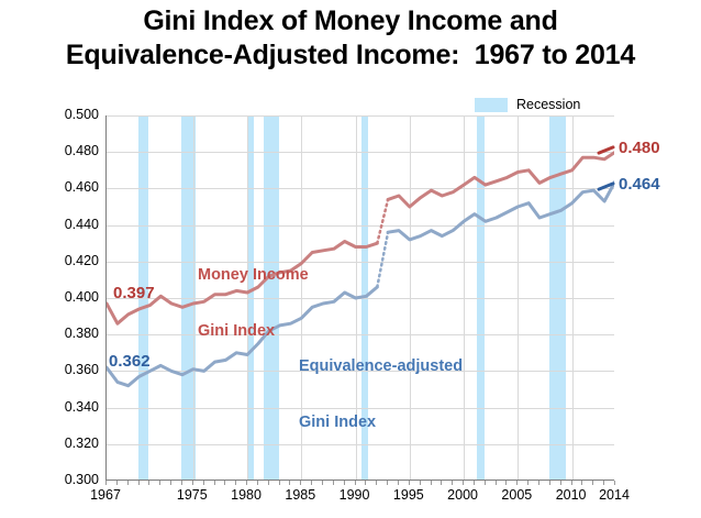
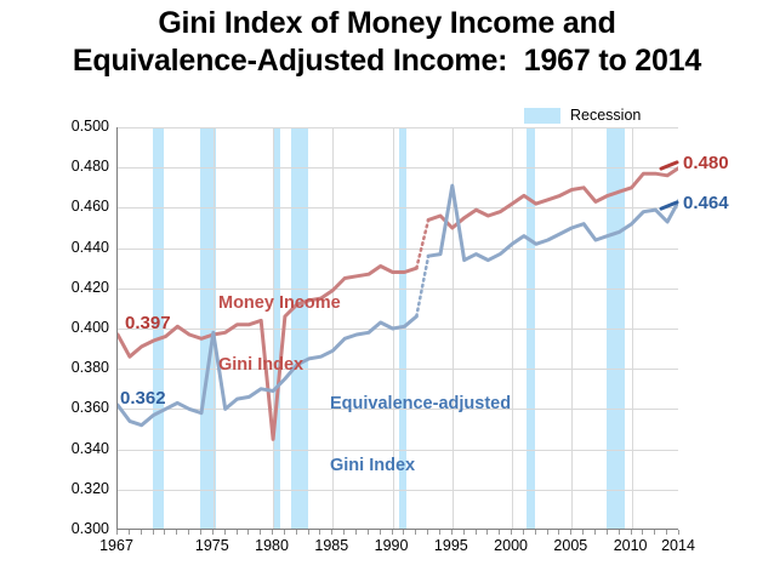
Equivalence-adjusted Gini Index/1975: 0.361 -> 0.398
Money Income Gini Index/1980: 0.403 -> 0.345
Equivalence-adjusted Gini Index/1995: 0.432 -> 0.471
